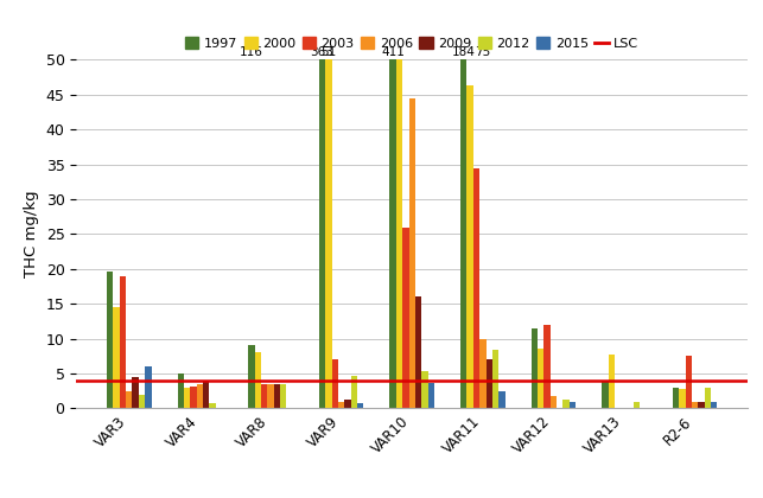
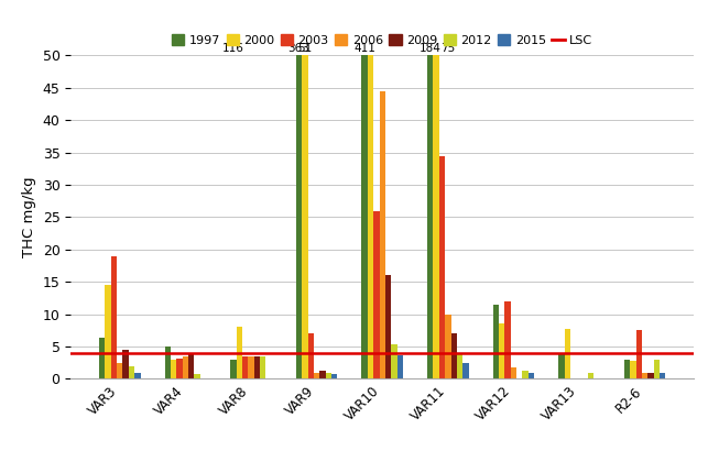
1997/VAR3: 19.6 -> 6.3
2015/VAR3: 6.0 -> 1.0
1997/VAR8: 9.0 -> 3.0
2012/VAR9: 4.6 -> 1.0
2000/VAR11: 46.4 -> 50.0
2012/VAR11: 8.4 -> 3.8
